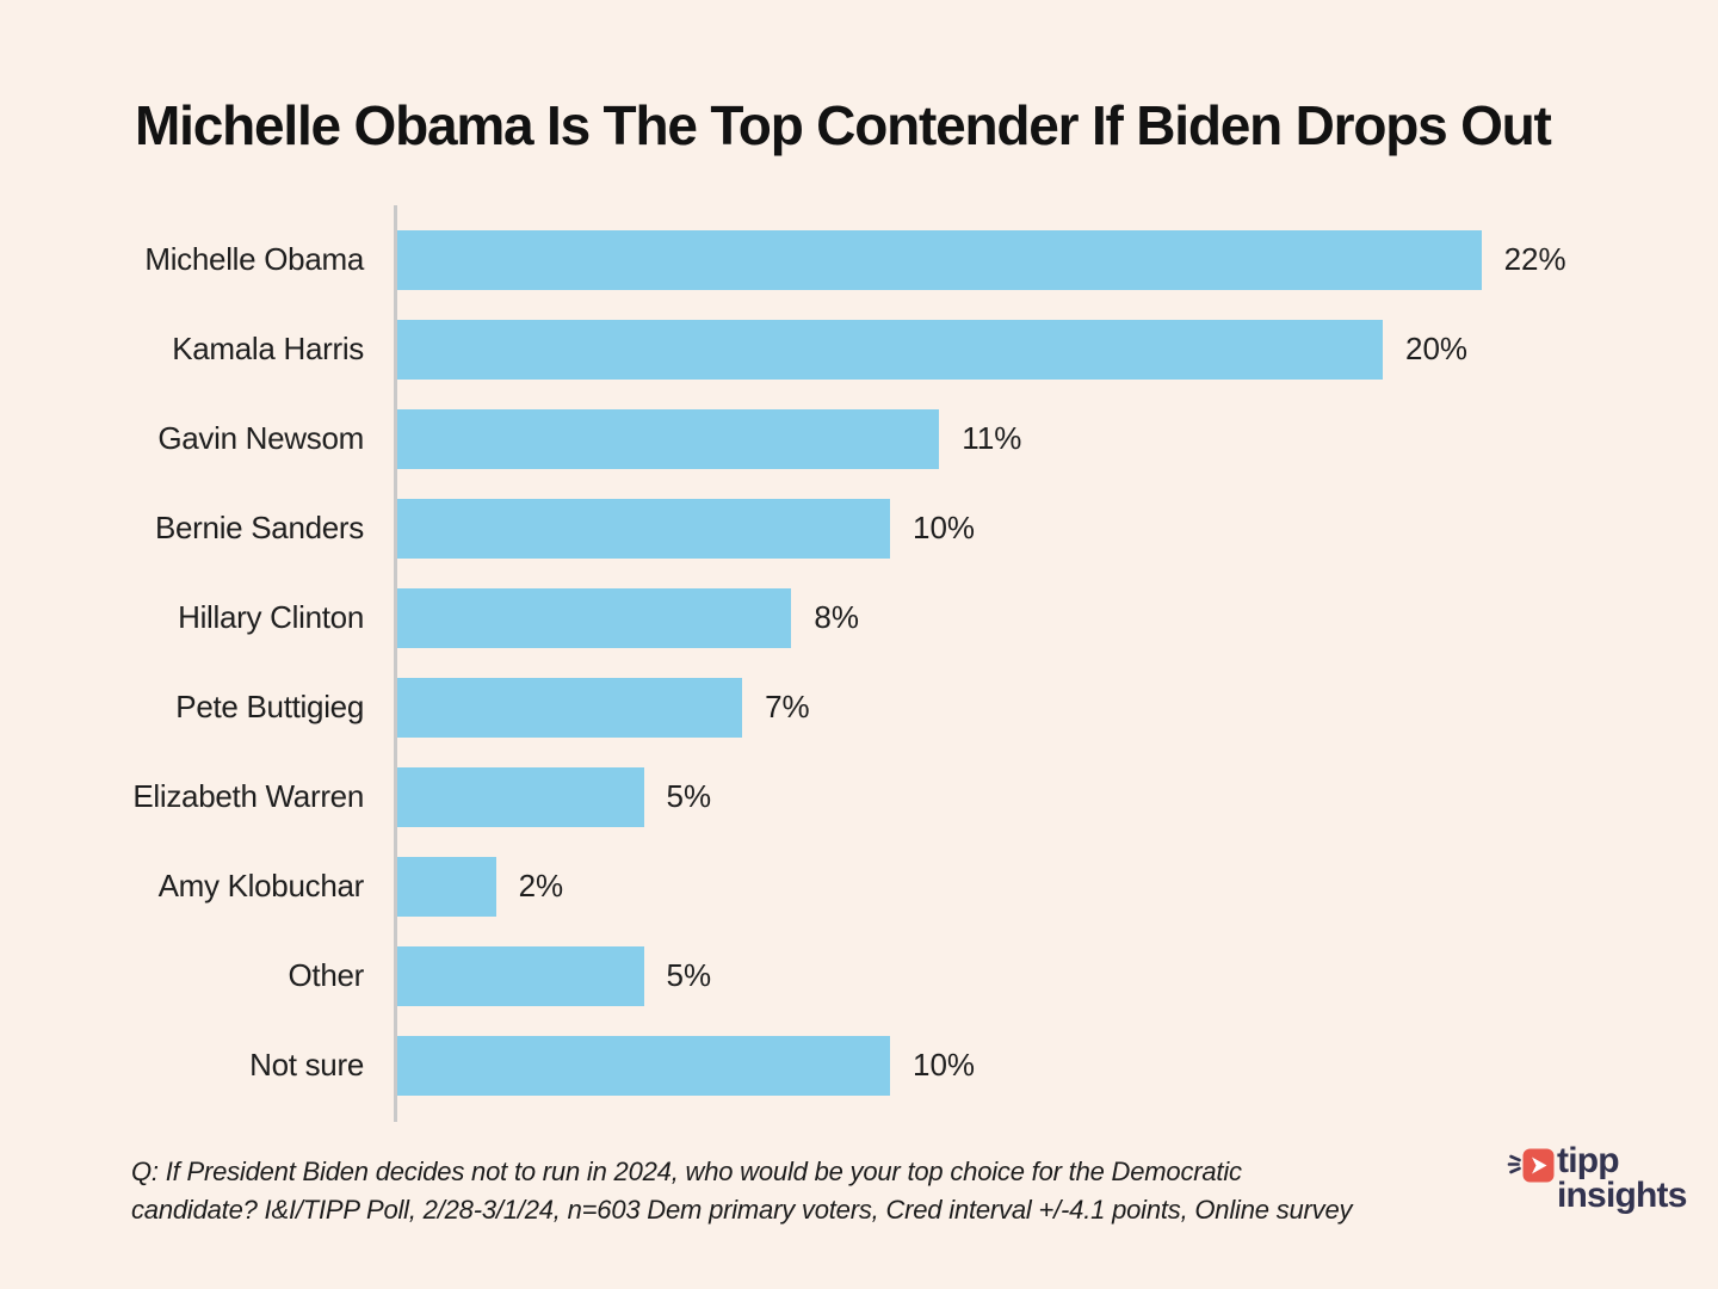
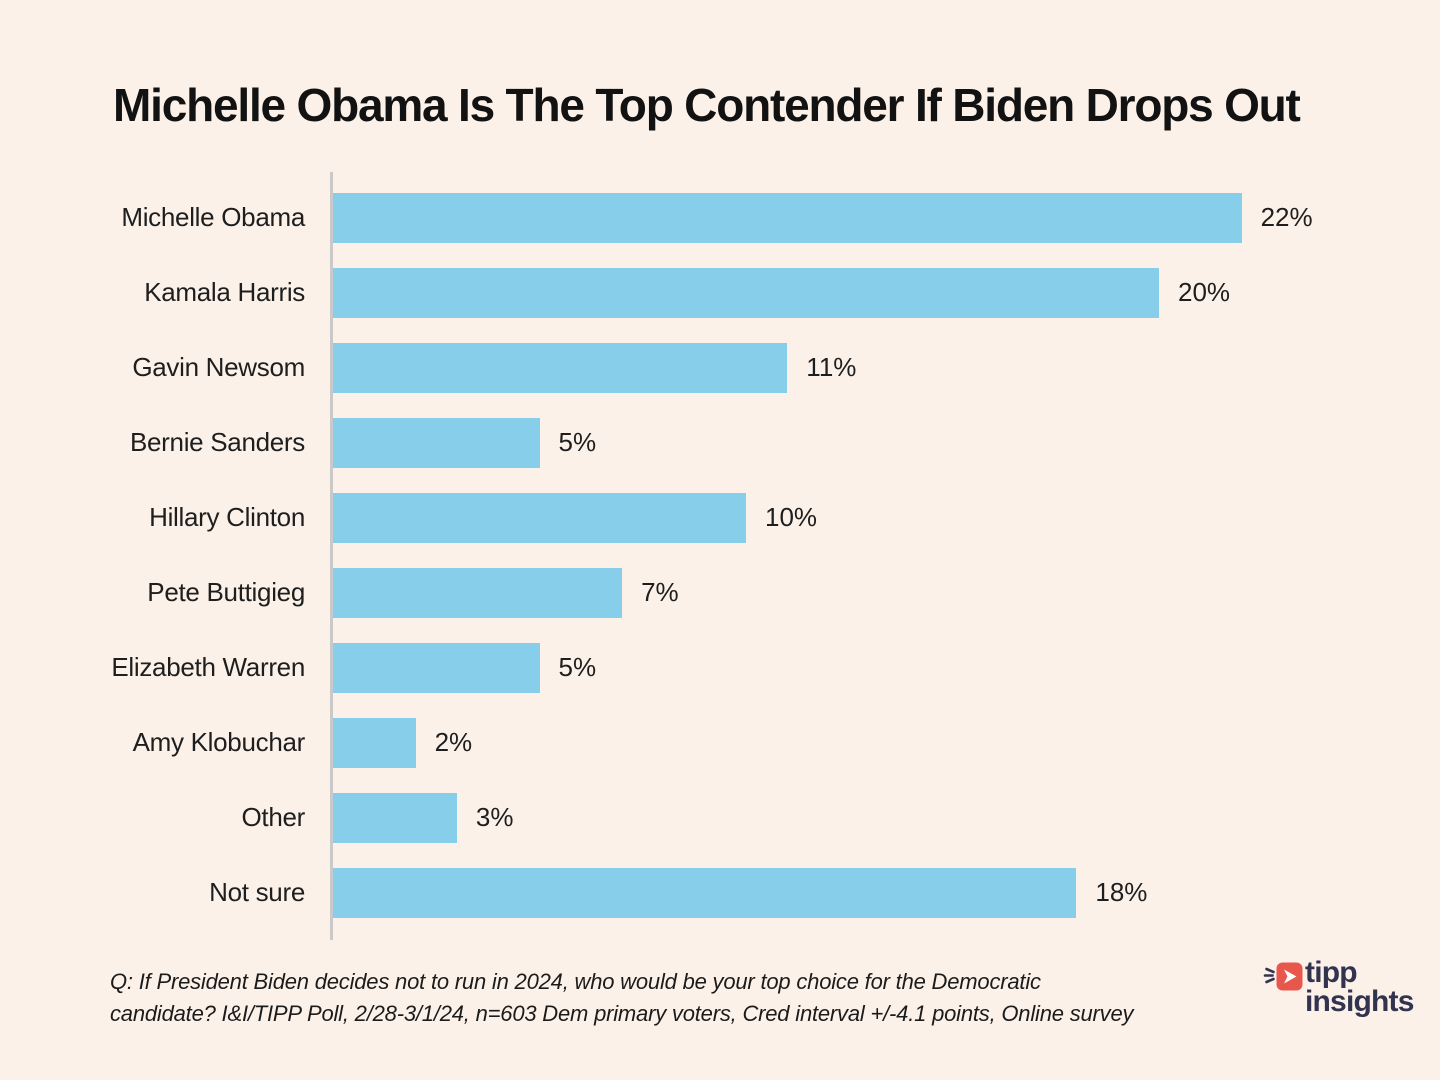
Bernie Sanders: 10% -> 5%
Hillary Clinton: 8% -> 10%
Other: 5% -> 3%
Not sure: 10% -> 18%
